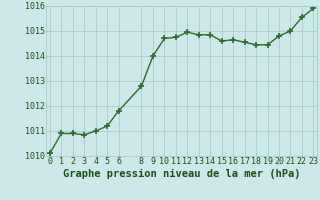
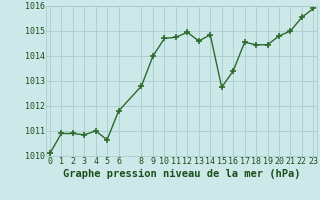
5: 1011.20 -> 1010.65
13: 1014.85 -> 1014.60
15: 1014.60 -> 1012.75
16: 1014.65 -> 1013.40
